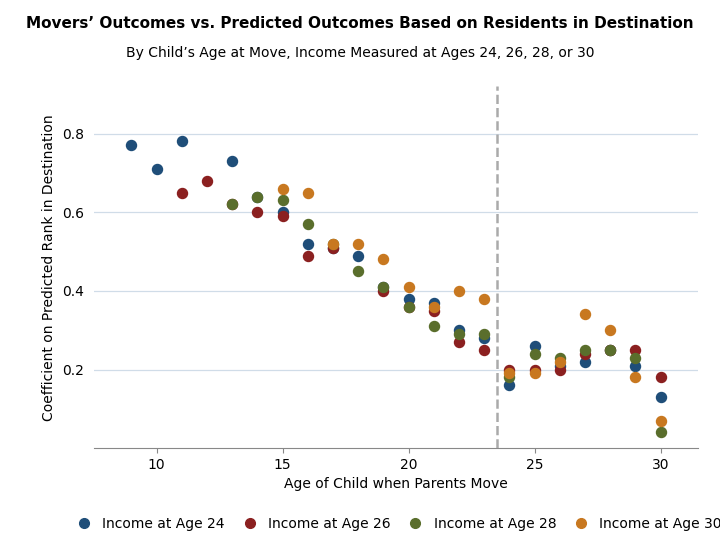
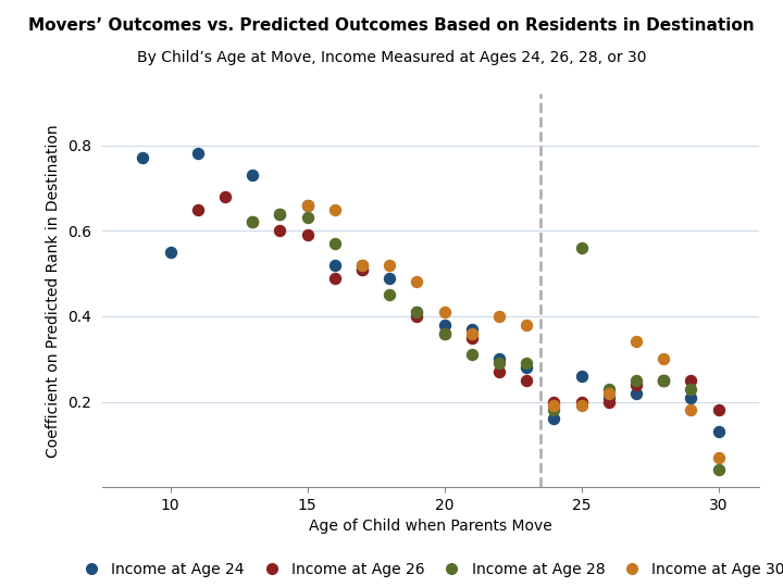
Income at Age 24/10: 0.71 -> 0.55
Income at Age 24/15: 0.60 -> 0.66
Income at Age 28/25: 0.24 -> 0.56
